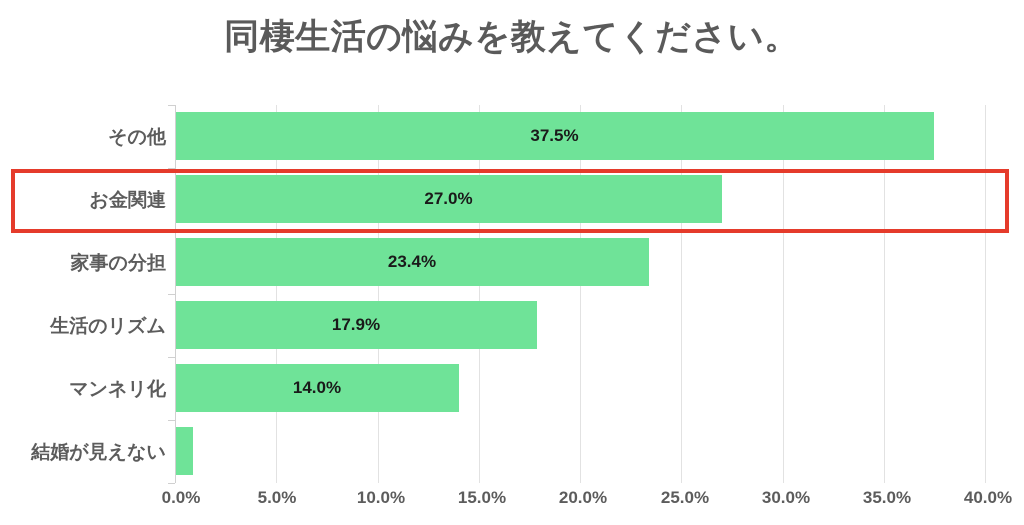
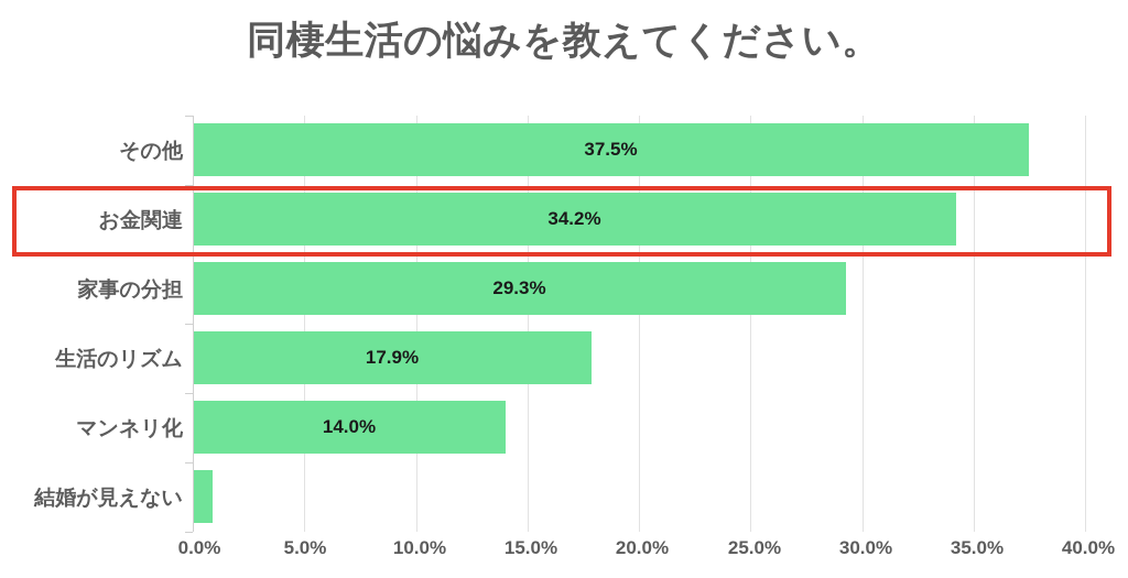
お金関連: 27.0% -> 34.2%
家事の分担: 23.4% -> 29.3%
